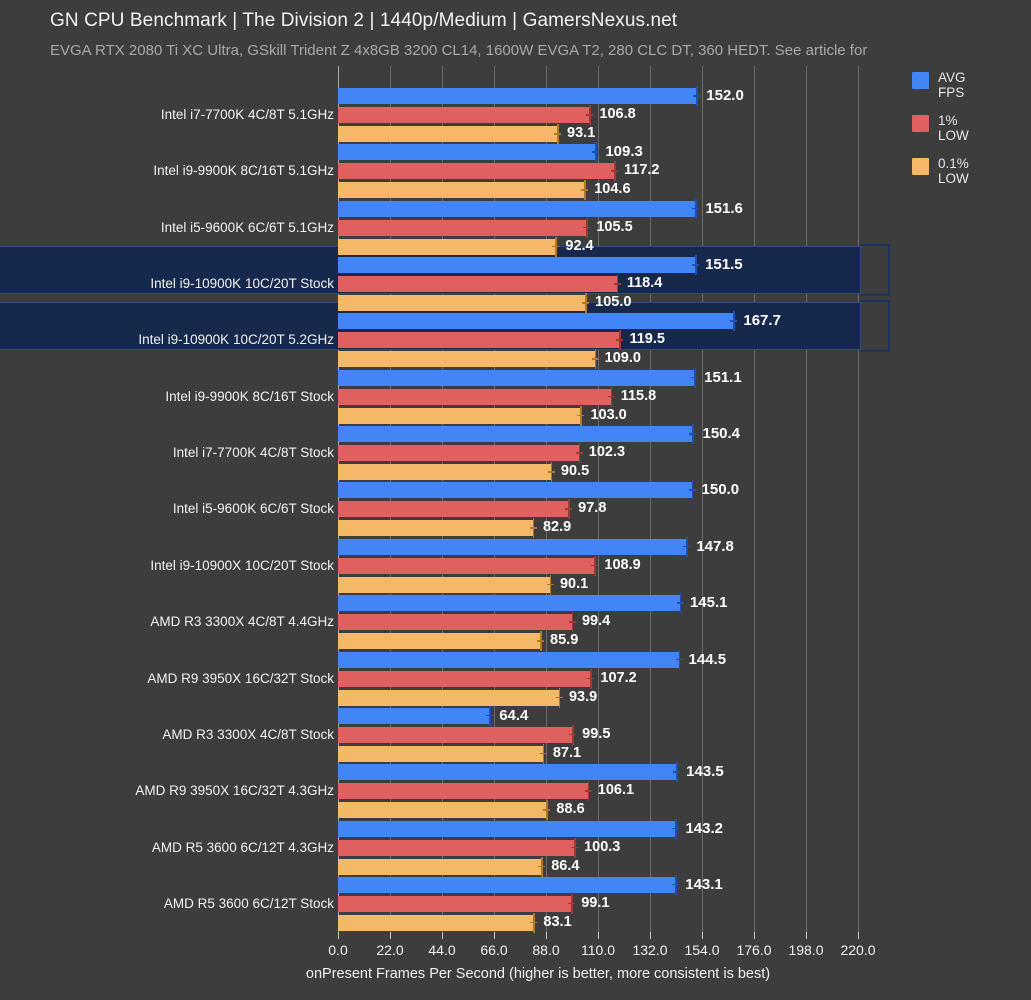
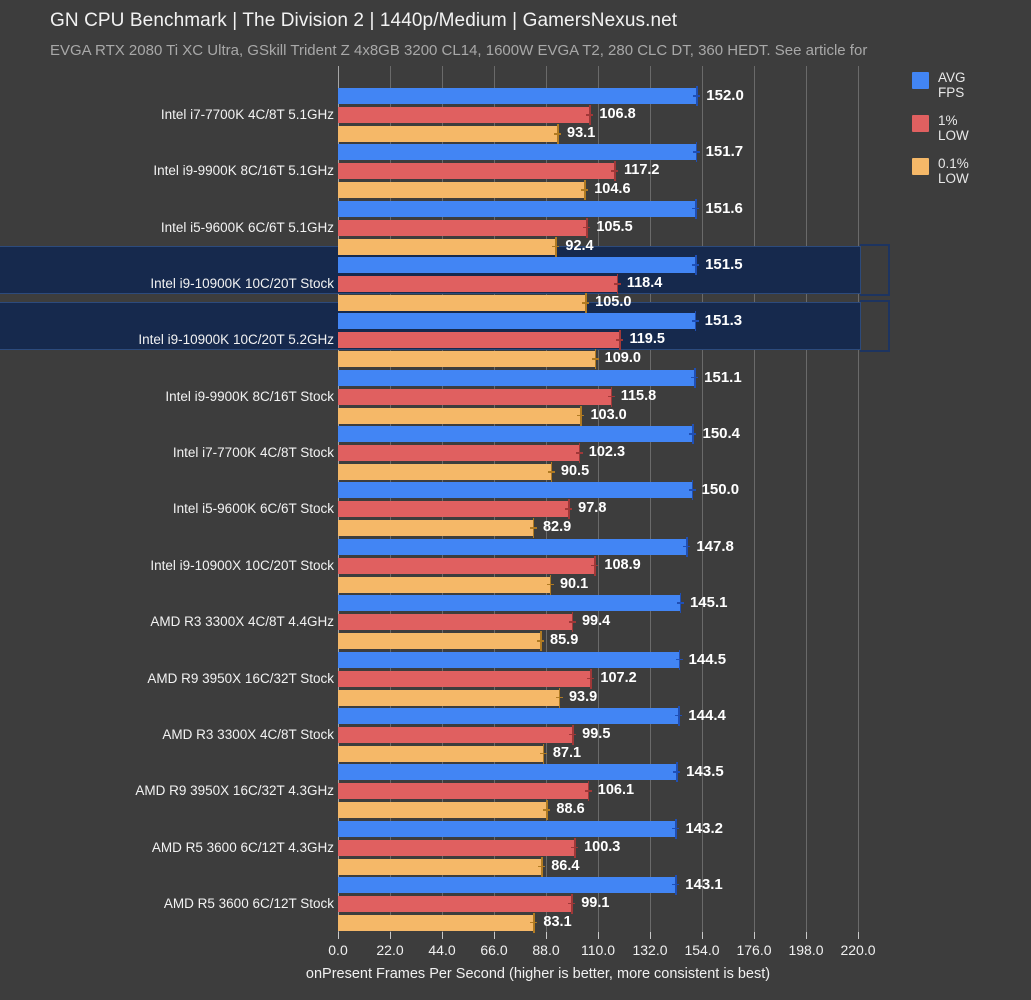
AVG FPS/Intel i9-9900K 8C/16T 5.1GHz: 109.3 -> 151.7
AVG FPS/Intel i9-10900K 10C/20T 5.2GHz: 167.7 -> 151.3
AVG FPS/AMD R3 3300X 4C/8T Stock: 64.4 -> 144.4
